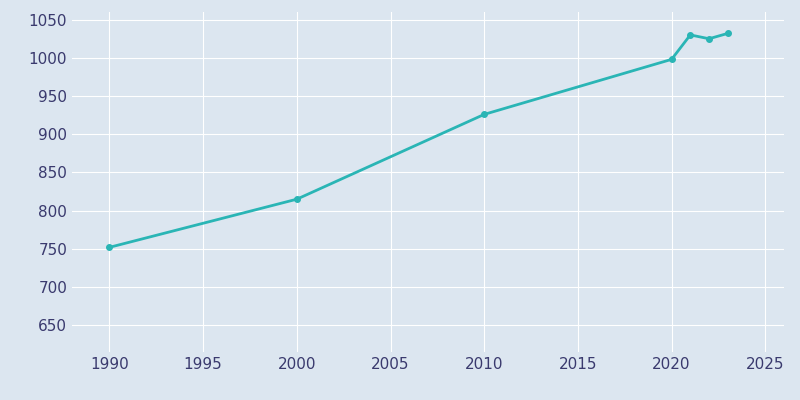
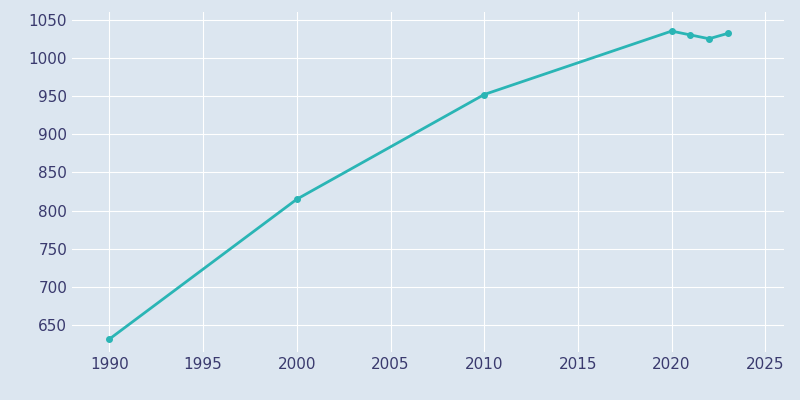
1990: 752 -> 632
2010: 926 -> 952
2020: 998 -> 1035
